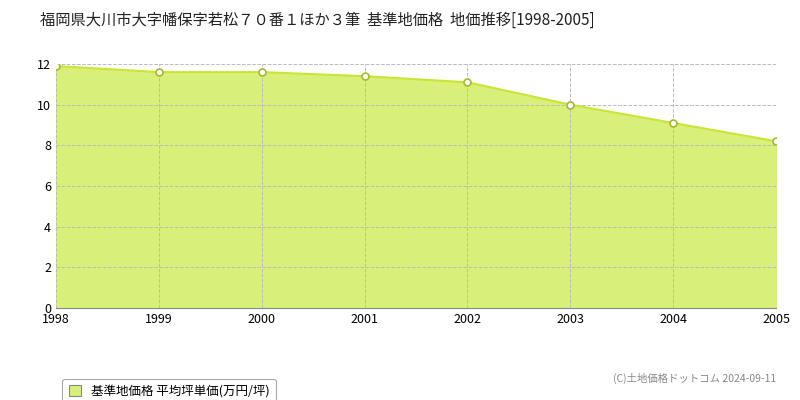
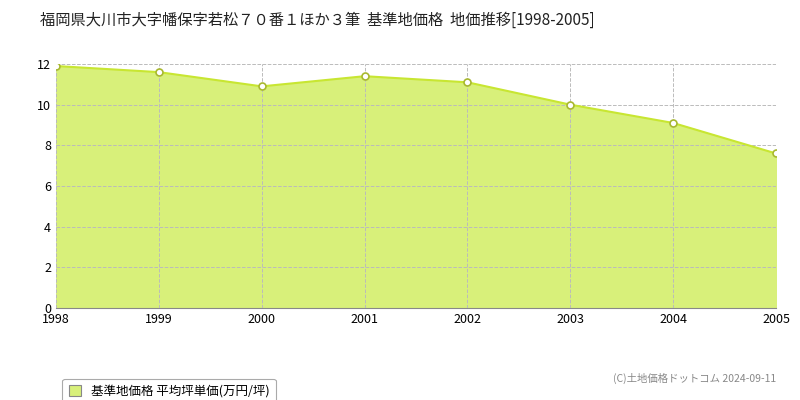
2000: 11.6 -> 10.9
2005: 8.2 -> 7.6
